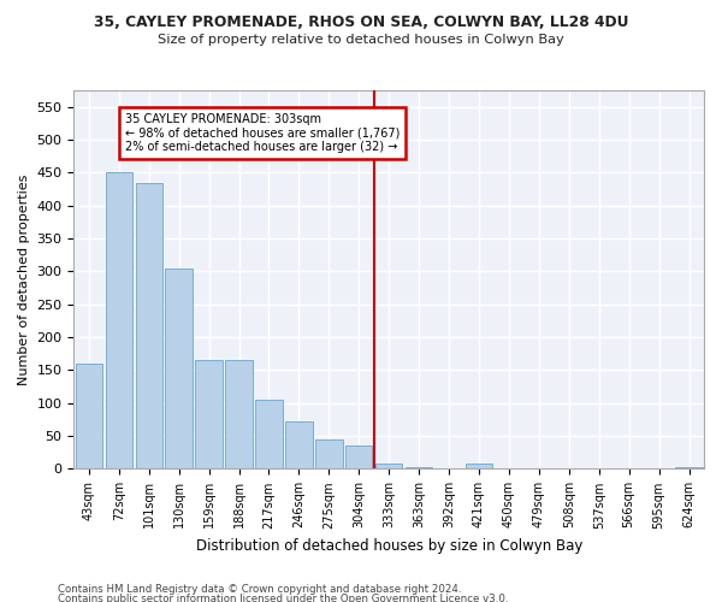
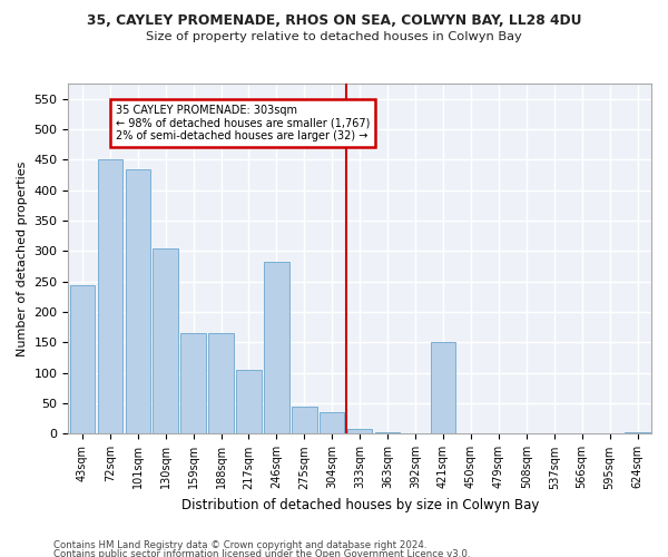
43sqm: 160 -> 244
246sqm: 72 -> 282
421sqm: 8 -> 150
